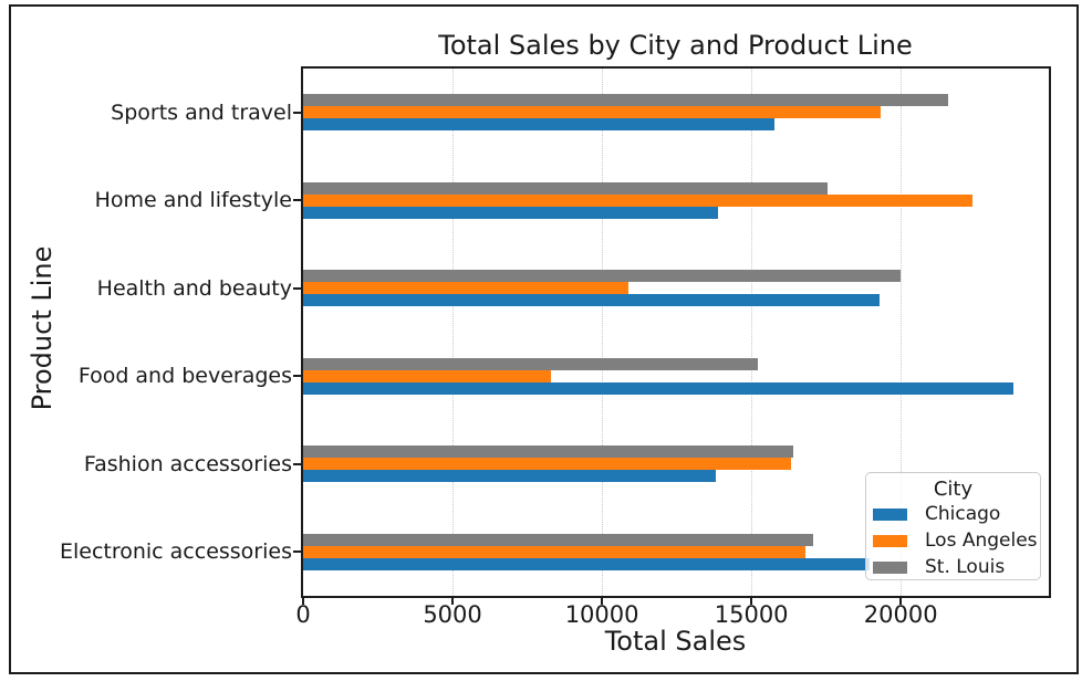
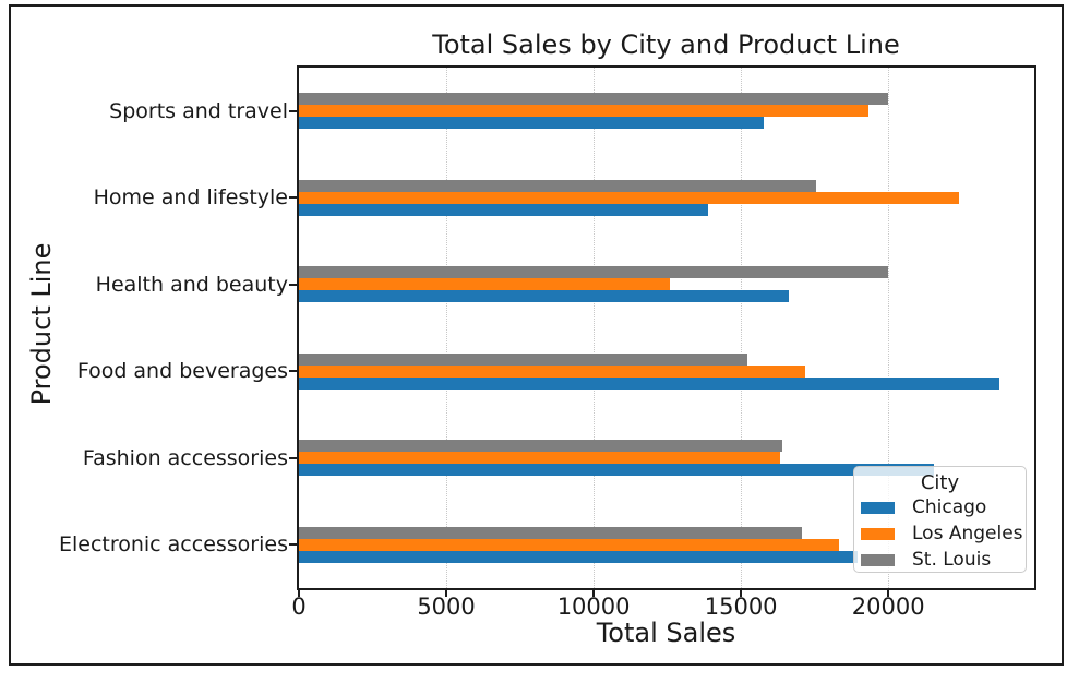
St. Louis/Sports and travel: 21600 -> 20000
Chicago/Health and beauty: 19300 -> 16600
Los Angeles/Health and beauty: 10900 -> 12600
Los Angeles/Food and beverages: 8300 -> 17200
Chicago/Fashion accessories: 13800 -> 21600
Los Angeles/Electronic accessories: 16800 -> 18300
